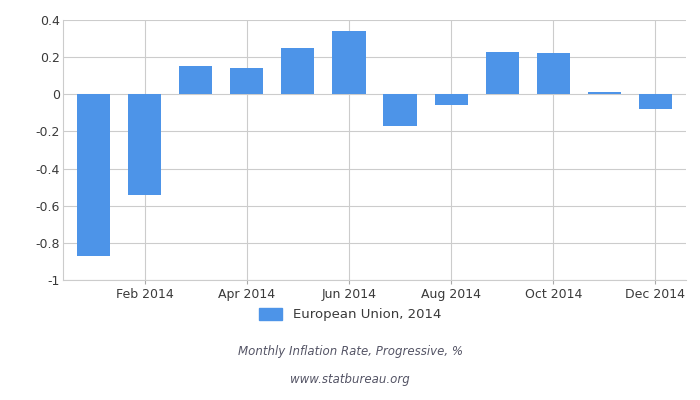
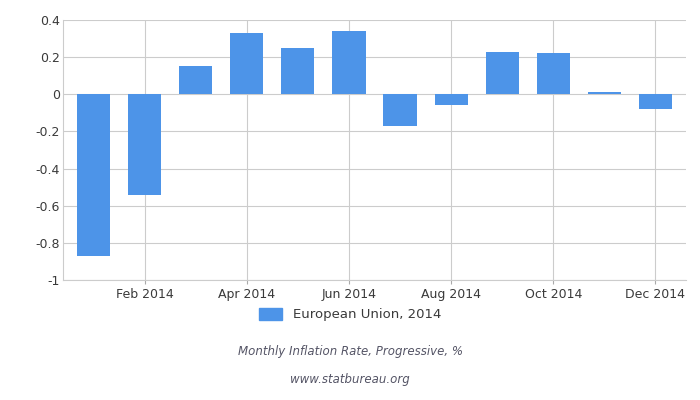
Apr 2014: 0.14 -> 0.33
